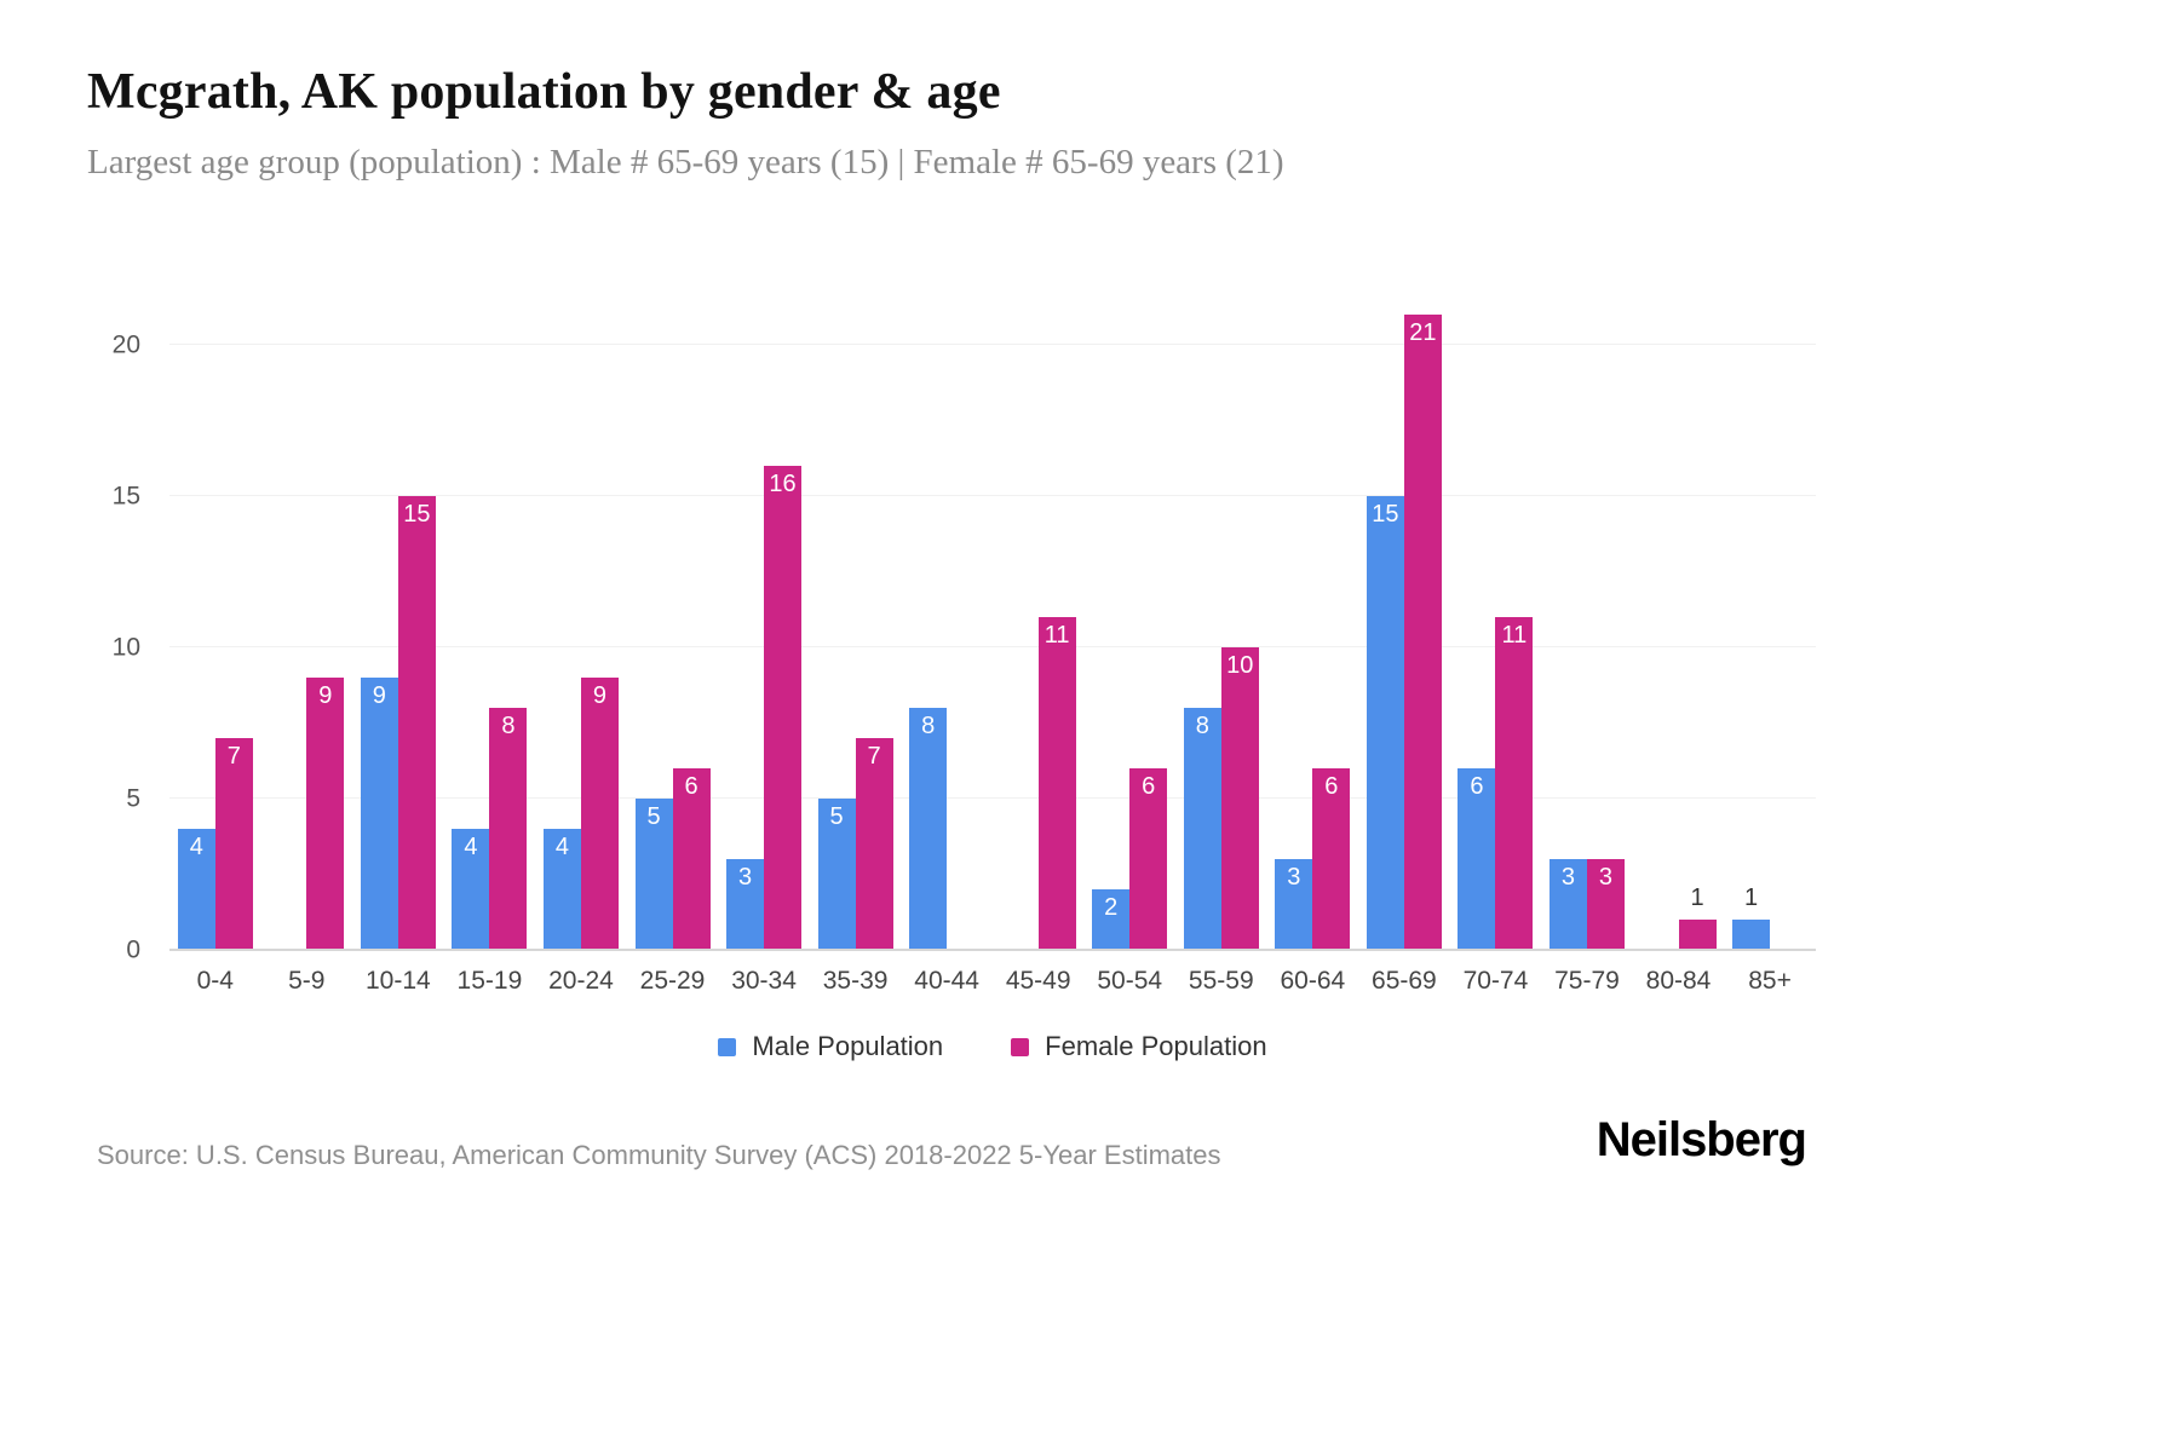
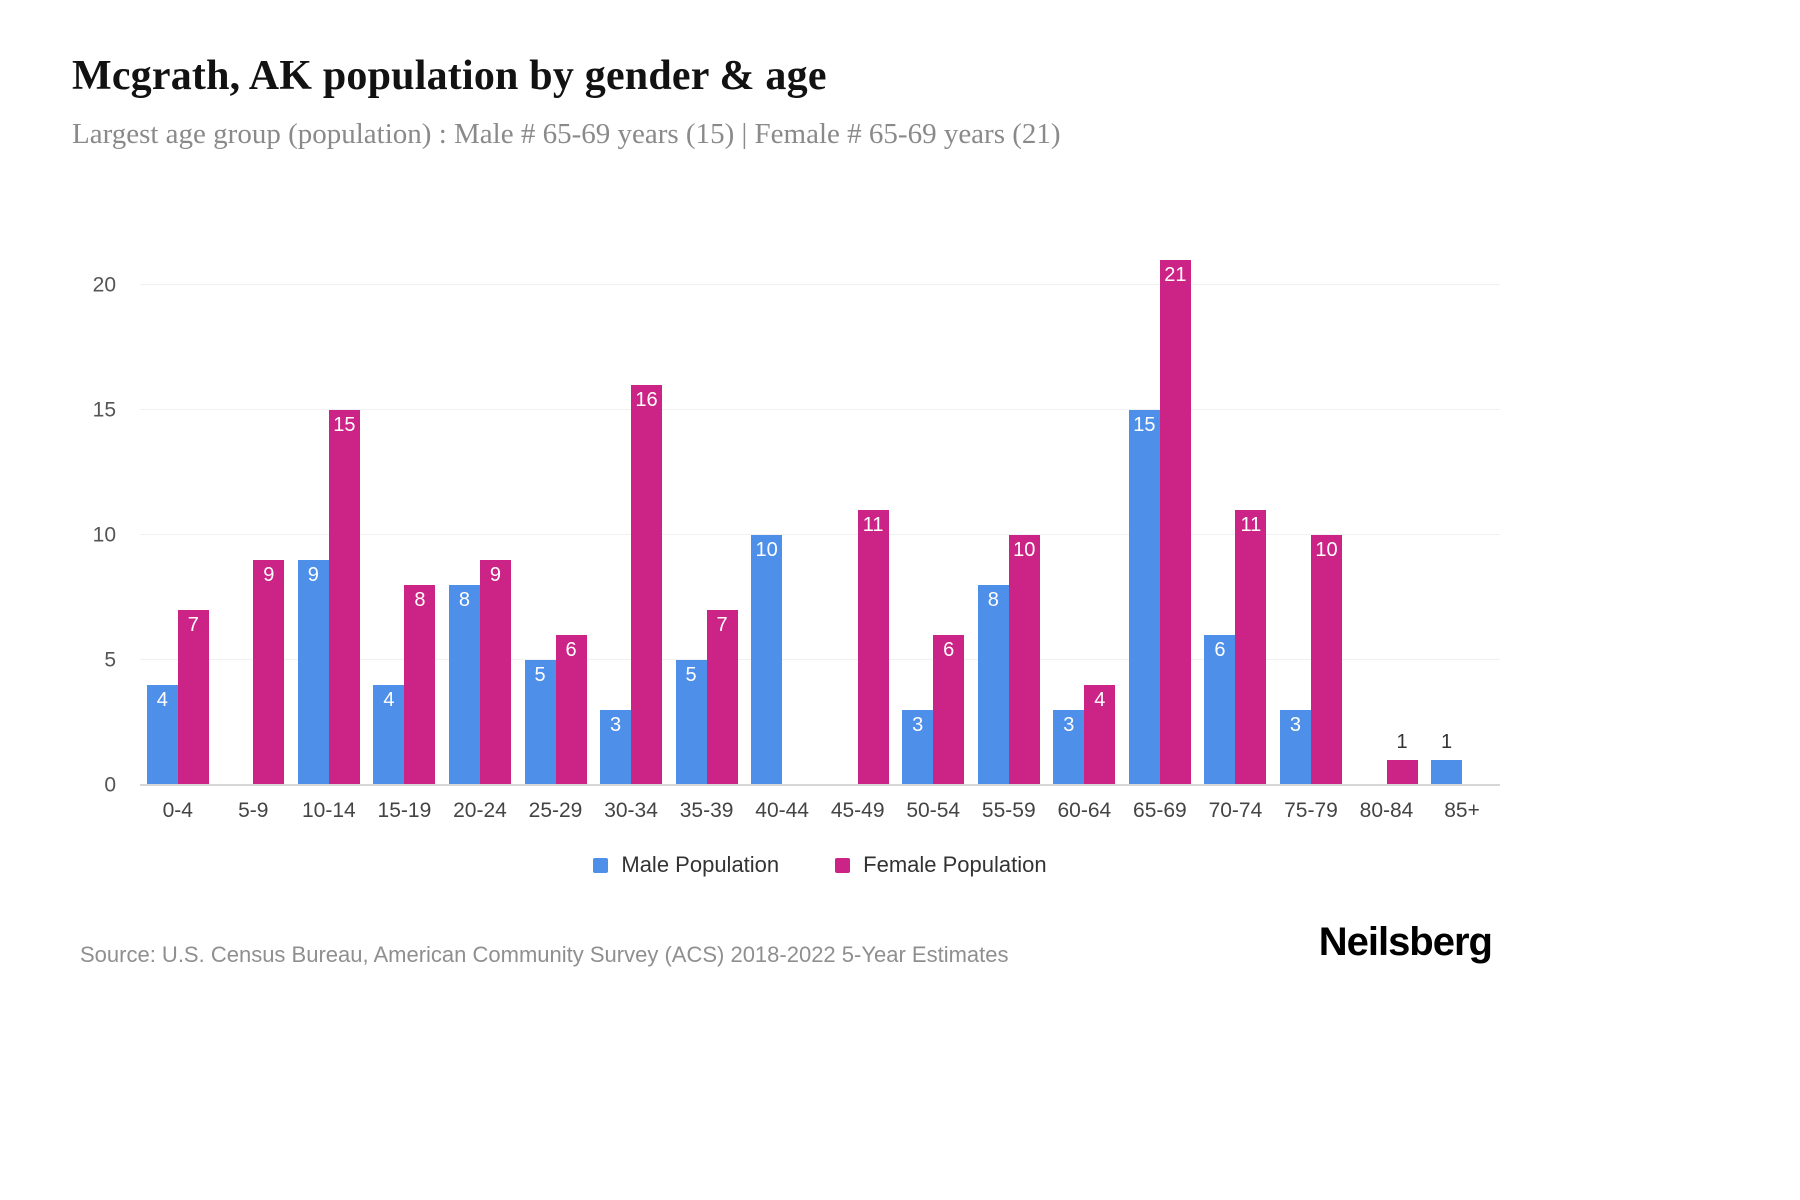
Male Population/20-24: 4 -> 8
Male Population/40-44: 8 -> 10
Male Population/50-54: 2 -> 3
Female Population/60-64: 6 -> 4
Female Population/75-79: 3 -> 10
